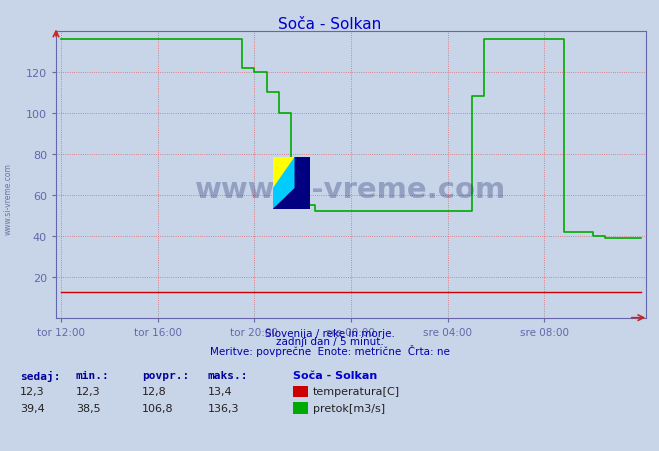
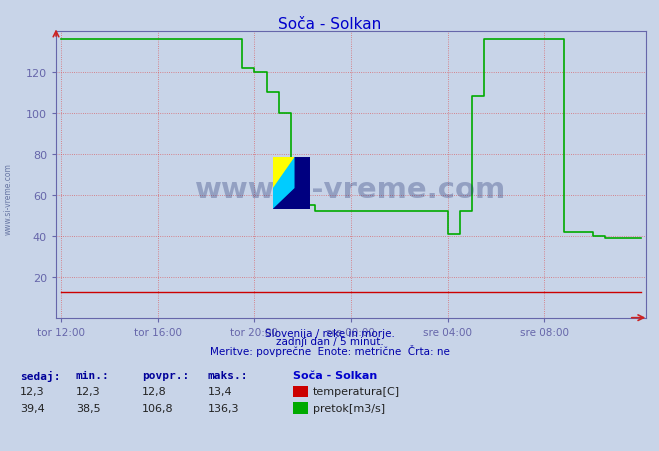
sre 04:00: 52 -> 41
